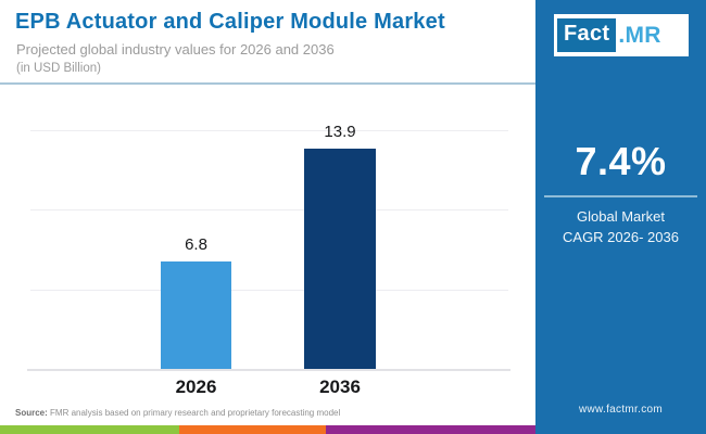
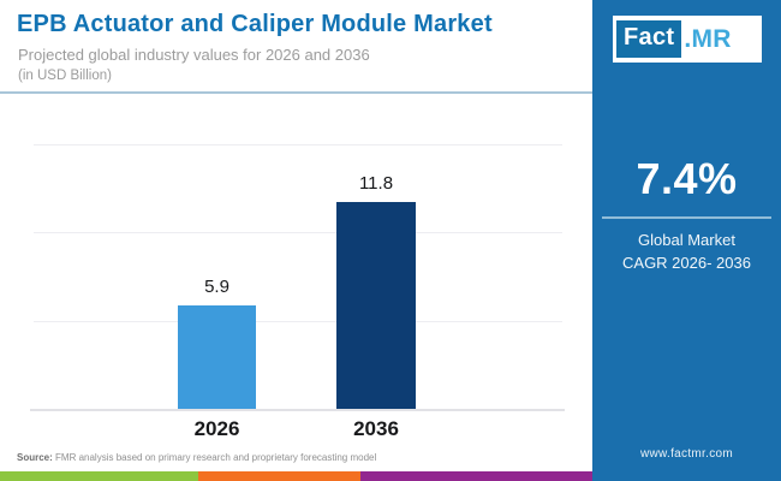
2026: 6.8 -> 5.9
2036: 13.9 -> 11.8
